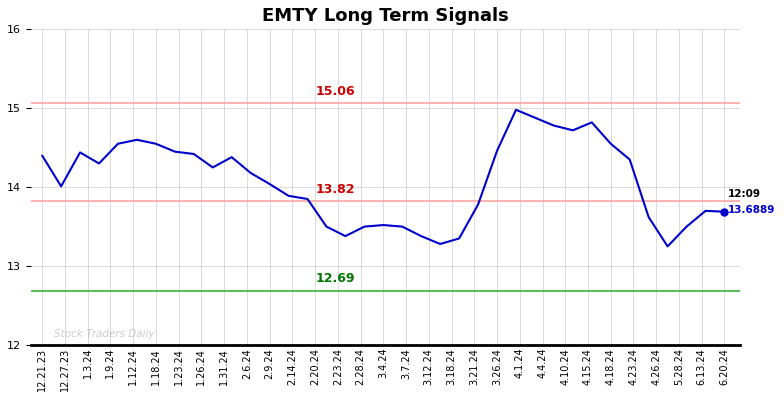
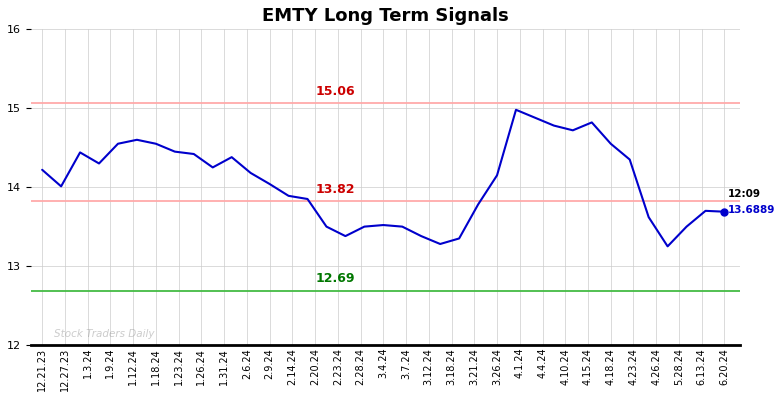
12.21.23: 14.40 -> 14.22
3.26.24: 14.46 -> 14.15
